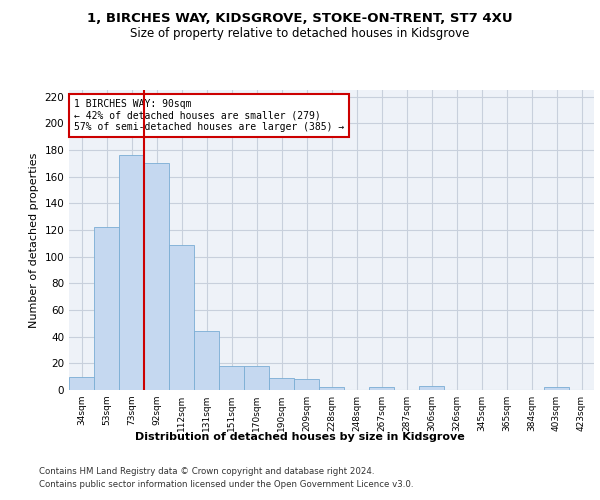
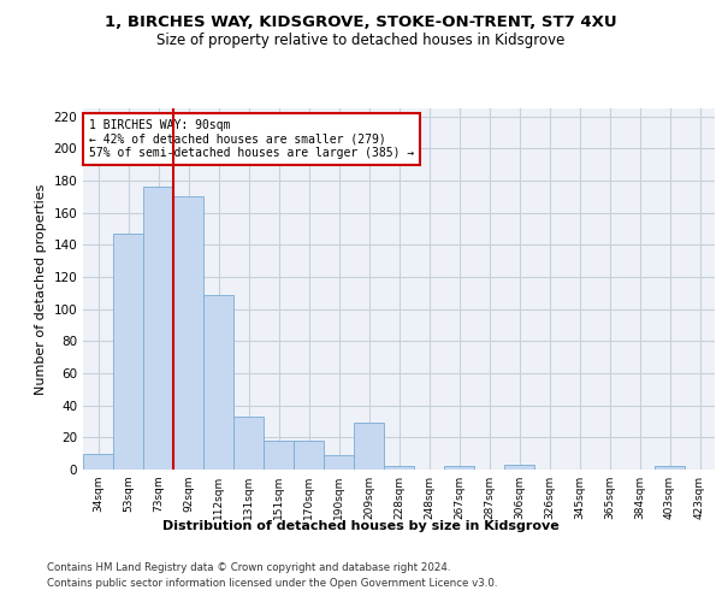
53sqm: 122 -> 147
131sqm: 44 -> 33
209sqm: 8 -> 29
